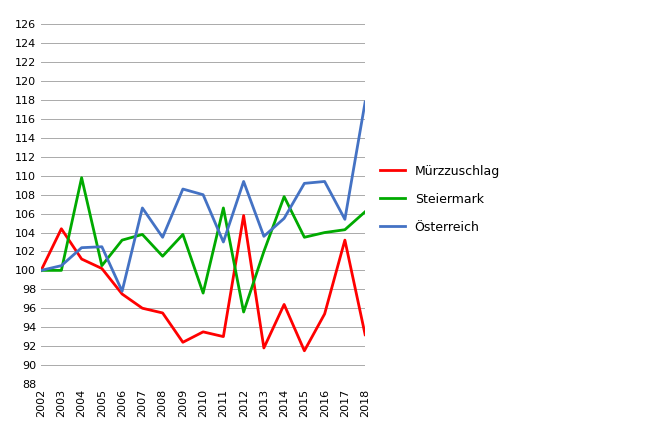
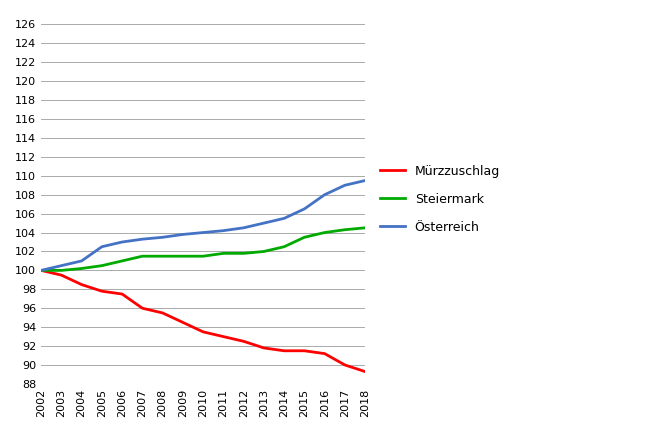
Mürzzuschlag/2003: 104.4 -> 99.5
Mürzzuschlag/2004: 101.2 -> 98.5
Steiermark/2004: 109.8 -> 100.2
Österreich/2004: 102.4 -> 101.0
Mürzzuschlag/2005: 100.2 -> 97.8
Steiermark/2006: 103.2 -> 101.0
Österreich/2006: 97.8 -> 103.0
Steiermark/2007: 103.8 -> 101.5
Österreich/2007: 106.6 -> 103.3
Mürzzuschlag/2009: 92.4 -> 94.5
Steiermark/2009: 103.8 -> 101.5
Österreich/2009: 108.6 -> 103.8
Steiermark/2010: 97.6 -> 101.5
Österreich/2010: 108.0 -> 104.0
Steiermark/2011: 106.6 -> 101.8
Österreich/2011: 103.0 -> 104.2
Mürzzuschlag/2012: 105.8 -> 92.5
Steiermark/2012: 95.6 -> 101.8
Österreich/2012: 109.4 -> 104.5
Österreich/2013: 103.6 -> 105.0
Mürzzuschlag/2014: 96.4 -> 91.5
Steiermark/2014: 107.8 -> 102.5
Österreich/2015: 109.2 -> 106.5
Mürzzuschlag/2016: 95.4 -> 91.2
Österreich/2016: 109.4 -> 108.0
Mürzzuschlag/2017: 103.2 -> 90.0
Österreich/2017: 105.4 -> 109.0
Mürzzuschlag/2018: 93.2 -> 89.3
Steiermark/2018: 106.2 -> 104.5
Österreich/2018: 117.8 -> 109.5
